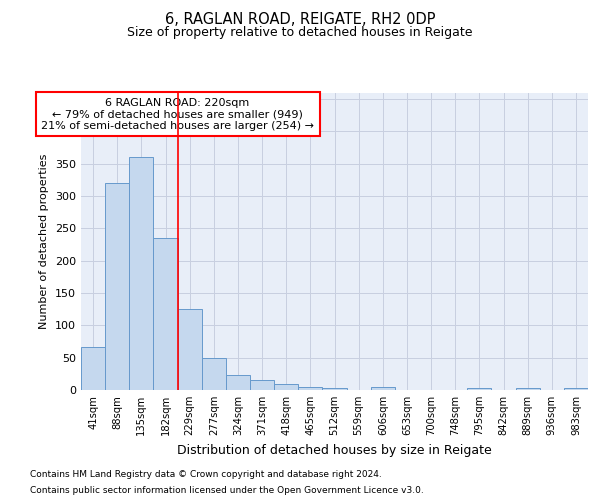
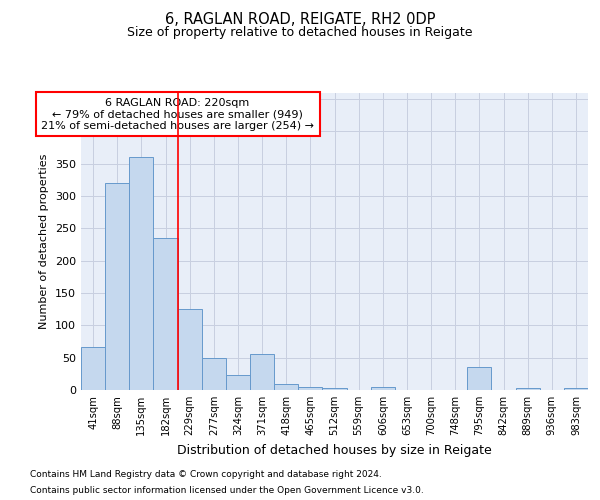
371sqm: 15 -> 56
795sqm: 3 -> 36
